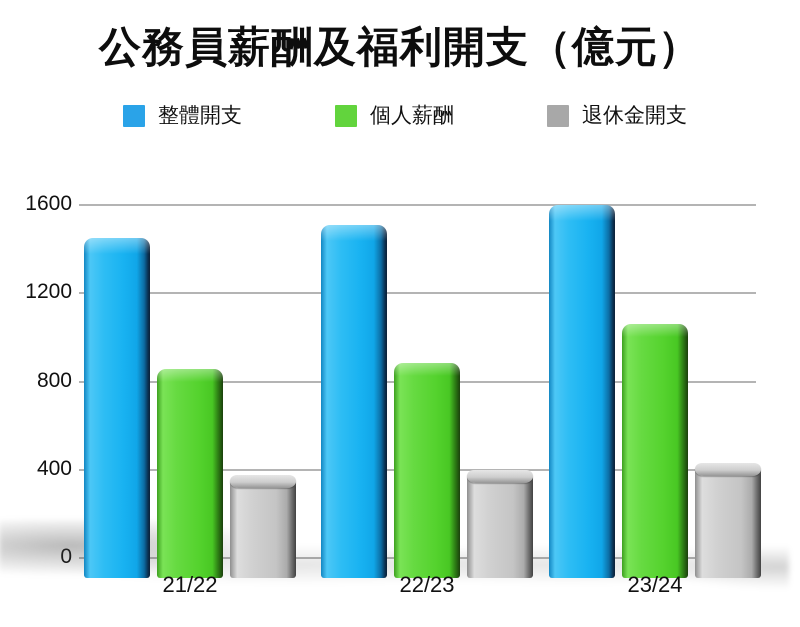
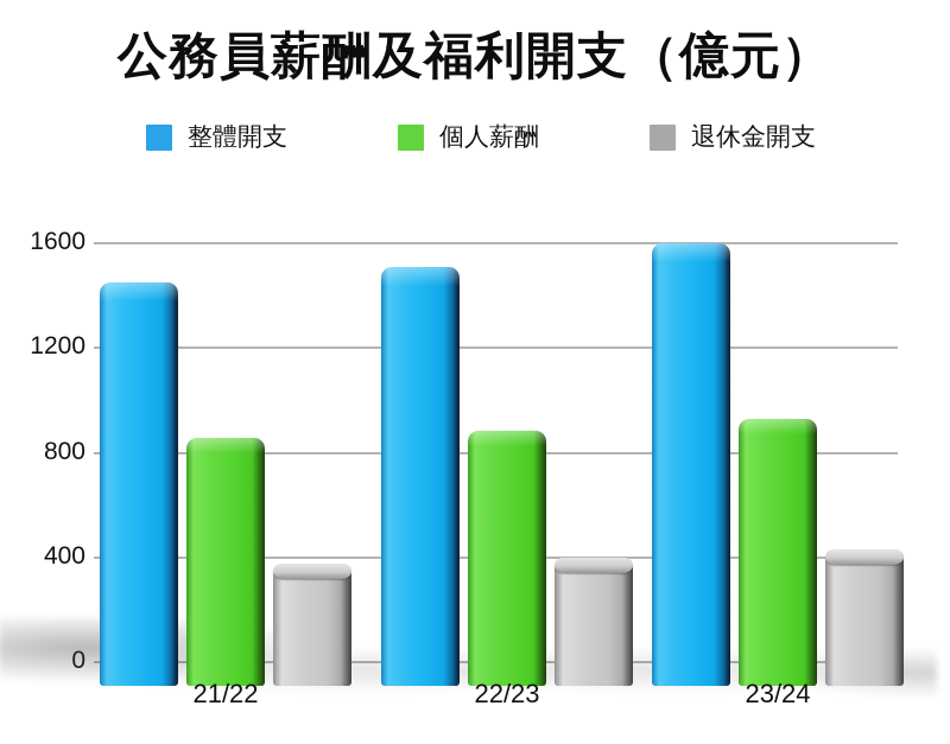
個人薪酬/23/24: 1060 -> 930
